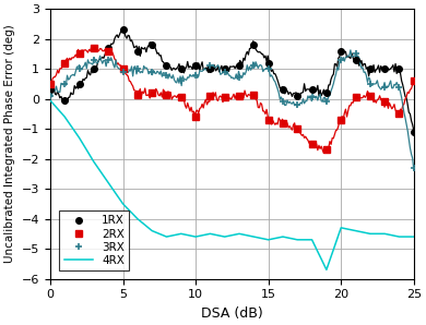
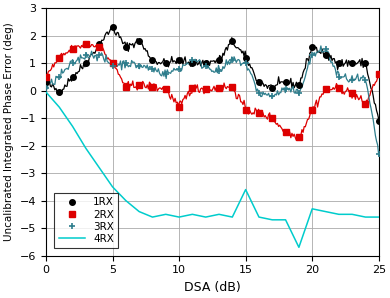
4RX/15: -4.70 -> -3.60
